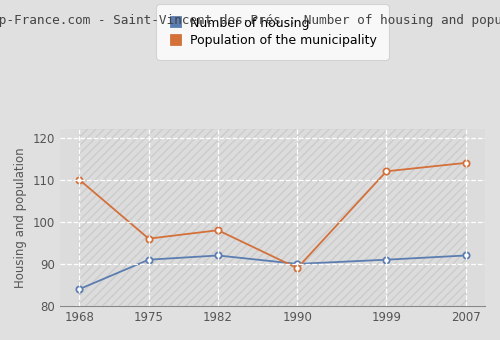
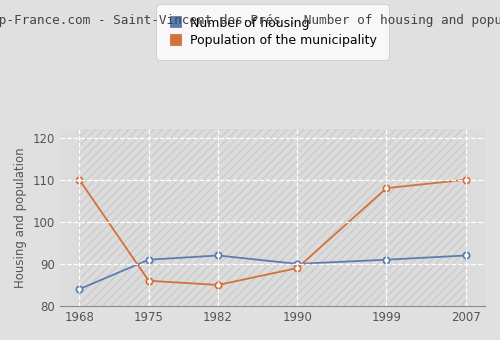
Population of the municipality/1975: 96 -> 86
Population of the municipality/1982: 98 -> 85
Population of the municipality/1999: 112 -> 108
Population of the municipality/2007: 114 -> 110
